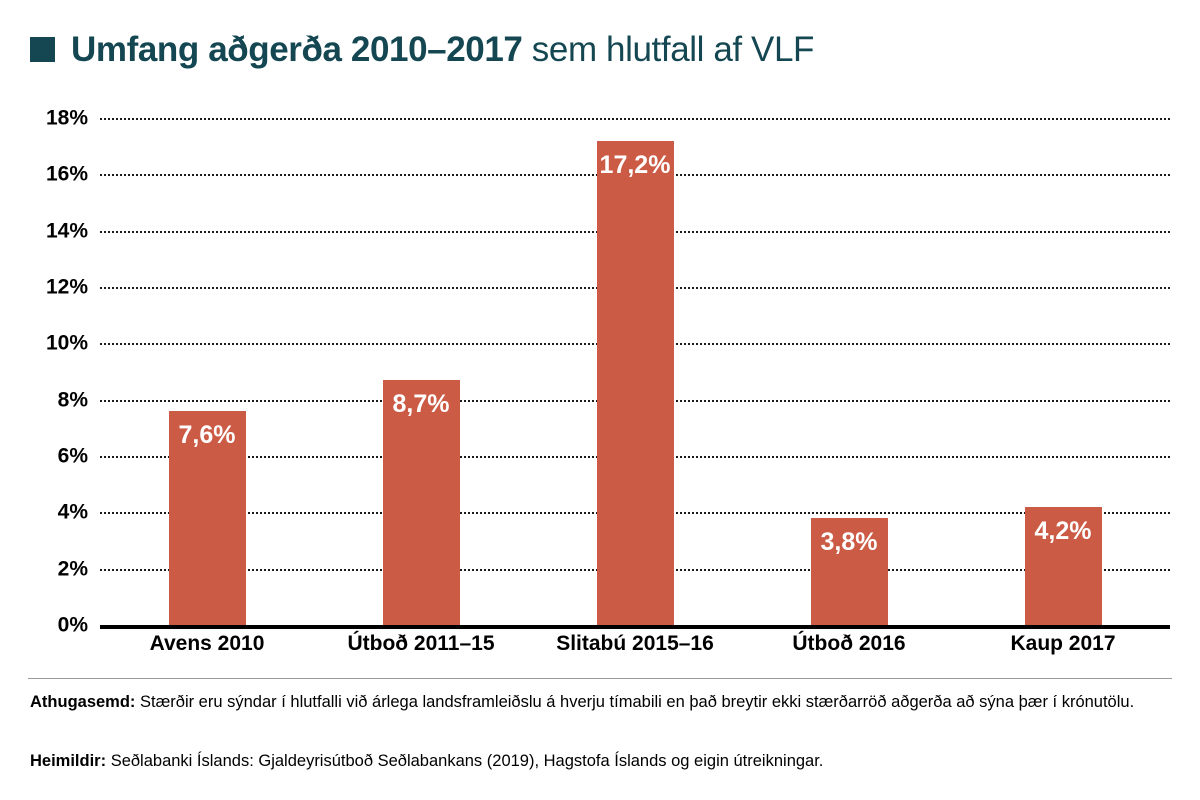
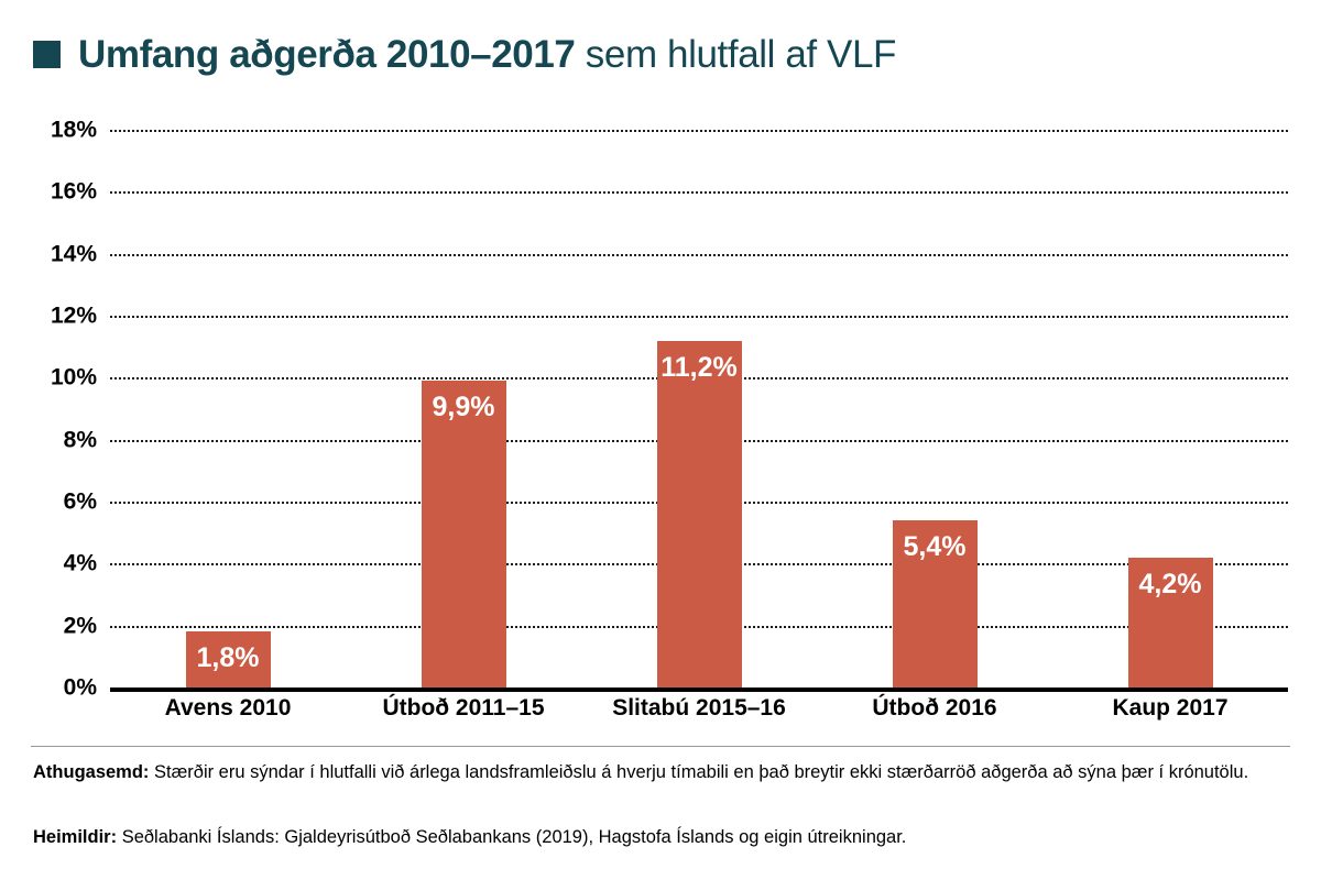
Avens 2010: 7,6% -> 1,8%
Útboð 2011–15: 8,7% -> 9,9%
Slitabú 2015–16: 17,2% -> 11,2%
Útboð 2016: 3,8% -> 5,4%
